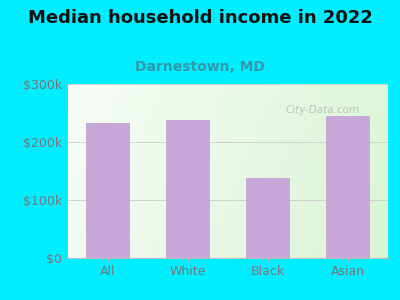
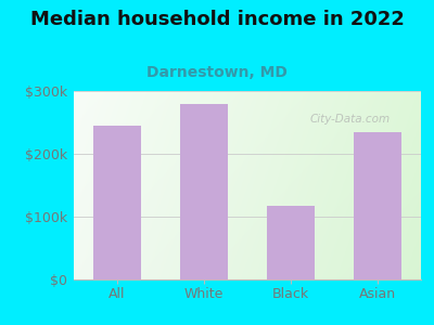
All: $232k -> $244k
White: $238k -> $280k
Black: $138k -> $118k
Asian: $245k -> $234k
